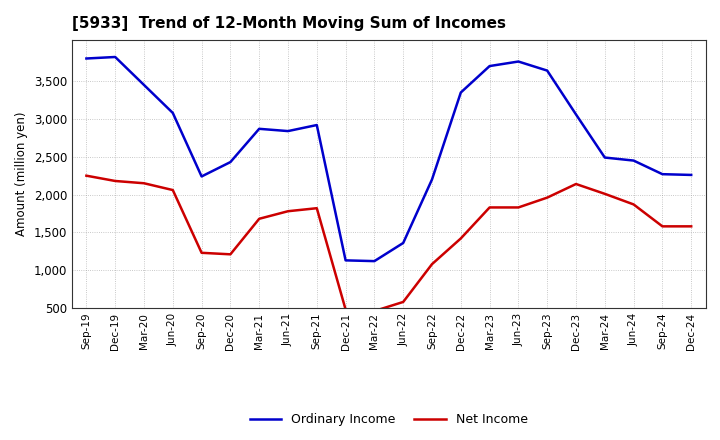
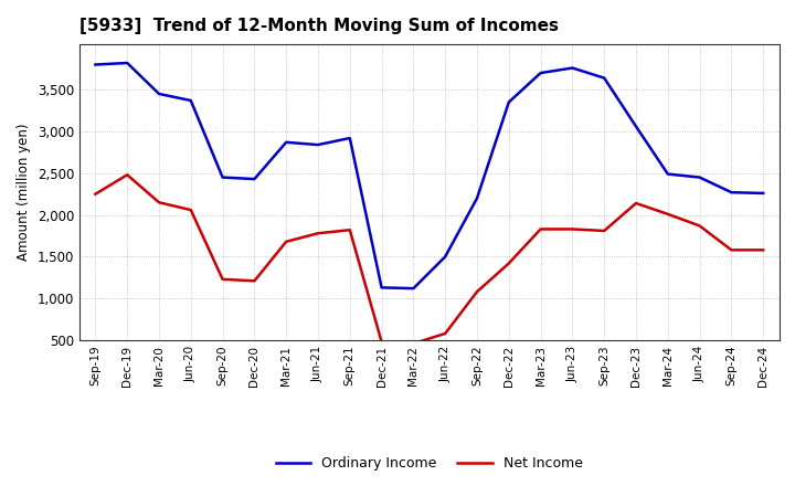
Net Income/Dec-19: 2,180 -> 2,480
Ordinary Income/Jun-20: 3,080 -> 3,370
Ordinary Income/Sep-20: 2,240 -> 2,450
Ordinary Income/Jun-22: 1,360 -> 1,500
Net Income/Sep-23: 1,960 -> 1,810
